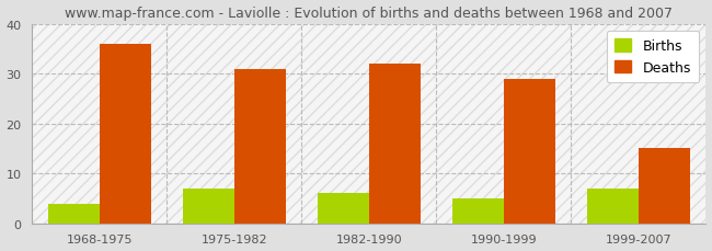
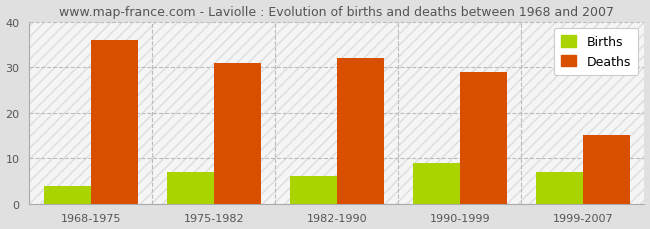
Births/1990-1999: 5 -> 9
